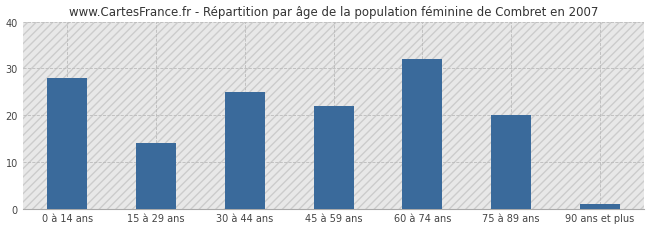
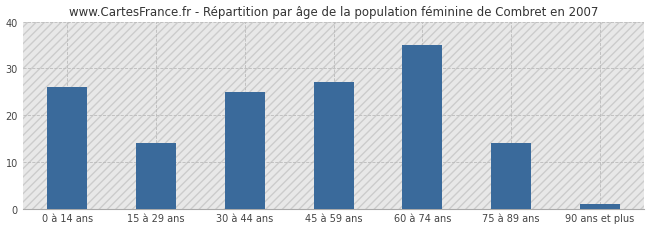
0 à 14 ans: 28 -> 26
45 à 59 ans: 22 -> 27
60 à 74 ans: 32 -> 35
75 à 89 ans: 20 -> 14
